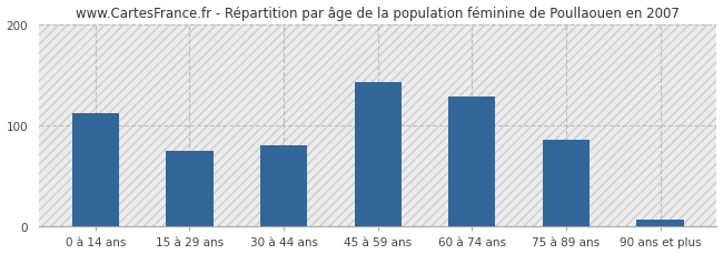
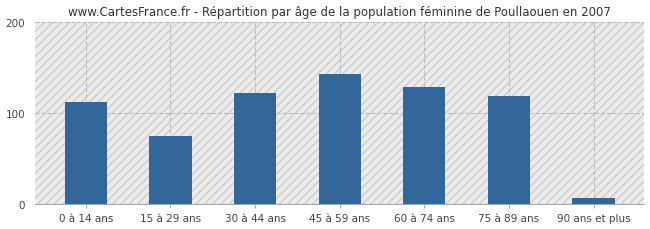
30 à 44 ans: 80 -> 122
75 à 89 ans: 86 -> 118
